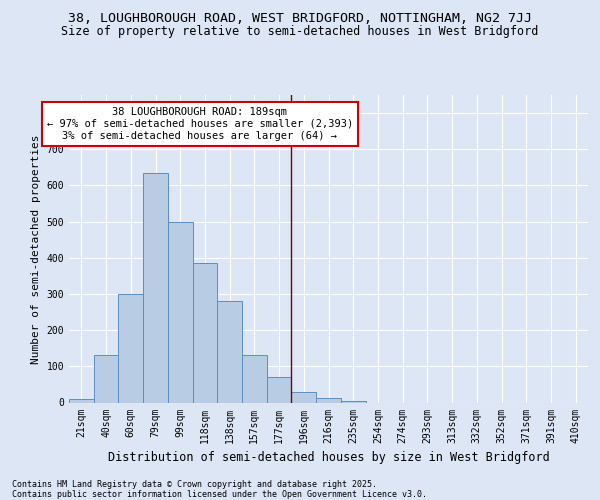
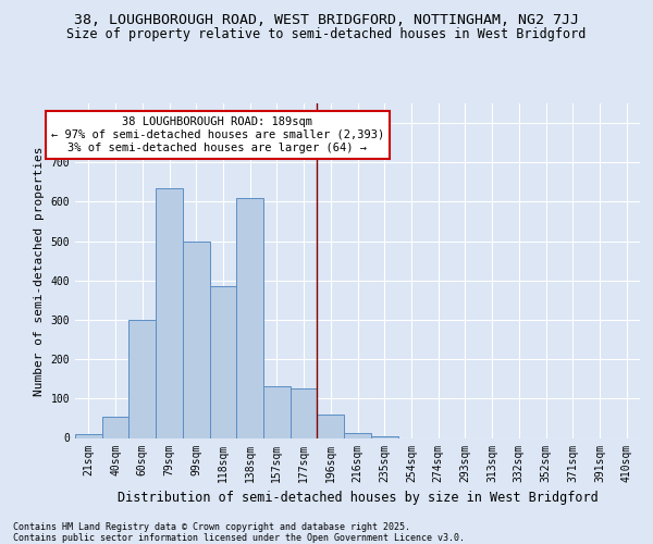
40sqm: 130 -> 55
138sqm: 280 -> 610
177sqm: 70 -> 125
196sqm: 28 -> 60
